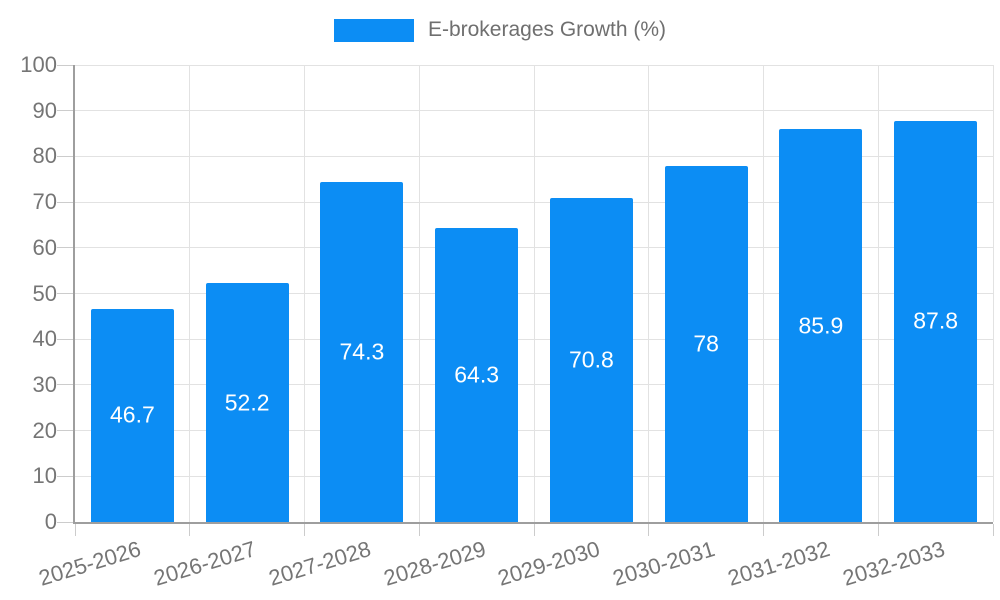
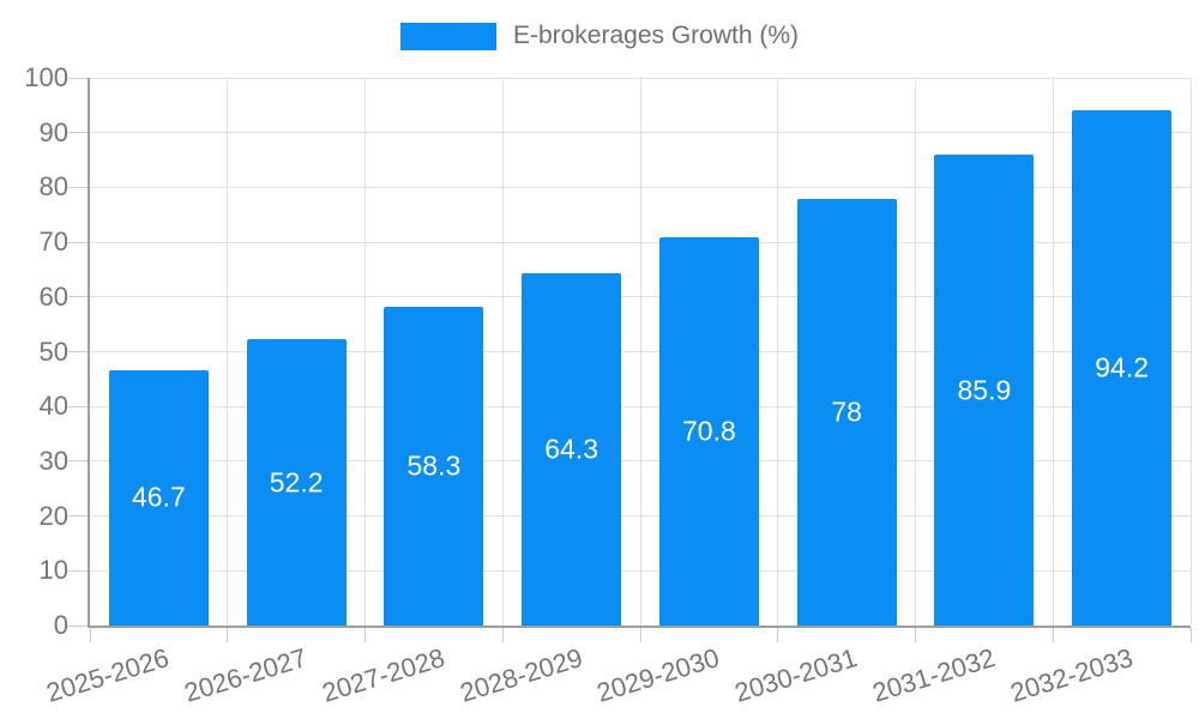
2027-2028: 74.3 -> 58.3
2032-2033: 87.8 -> 94.2
